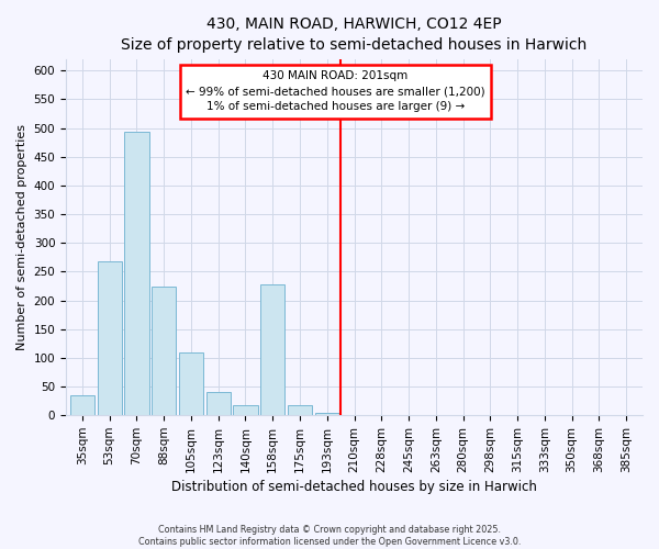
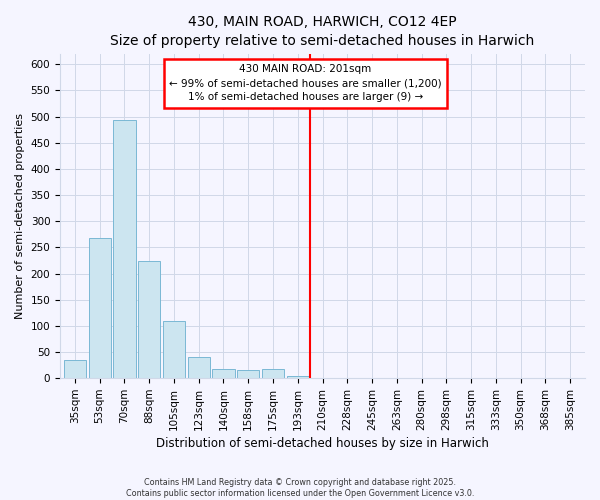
158sqm: 228 -> 15
